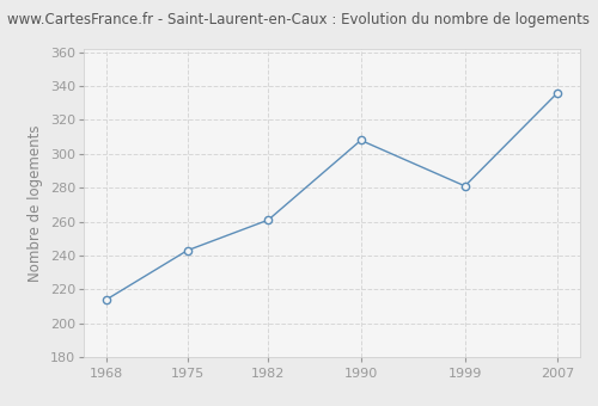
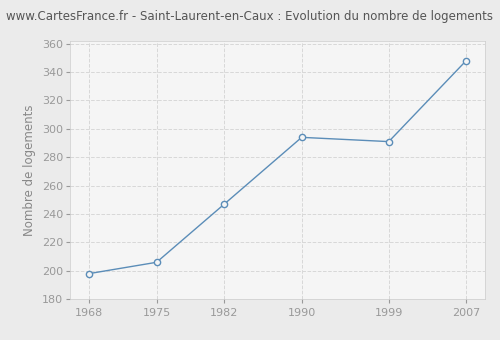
1968: 214 -> 198
1975: 243 -> 206
1982: 261 -> 247
1990: 308 -> 294
1999: 281 -> 291
2007: 336 -> 348
